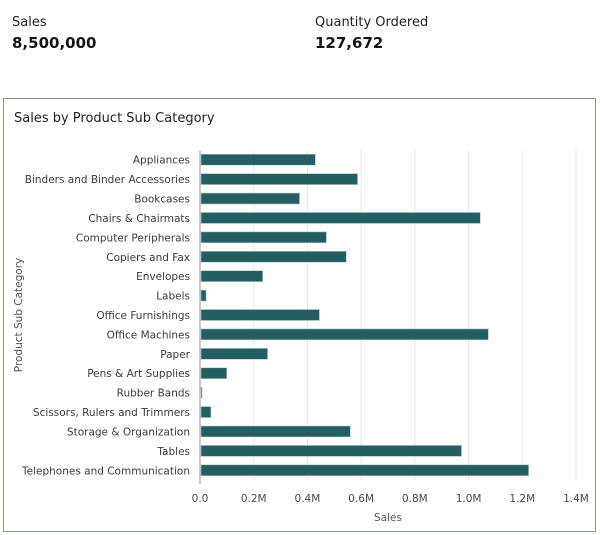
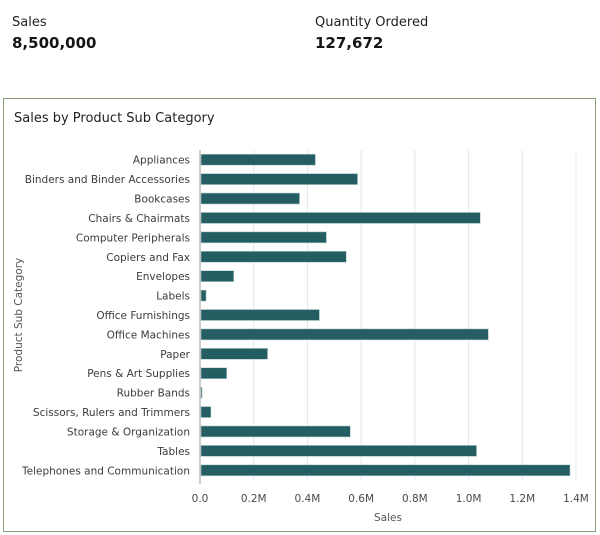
Envelopes: 0.23M -> 0.12M
Tables: 0.97M -> 1.03M
Telephones and Communication: 1.22M -> 1.37M
